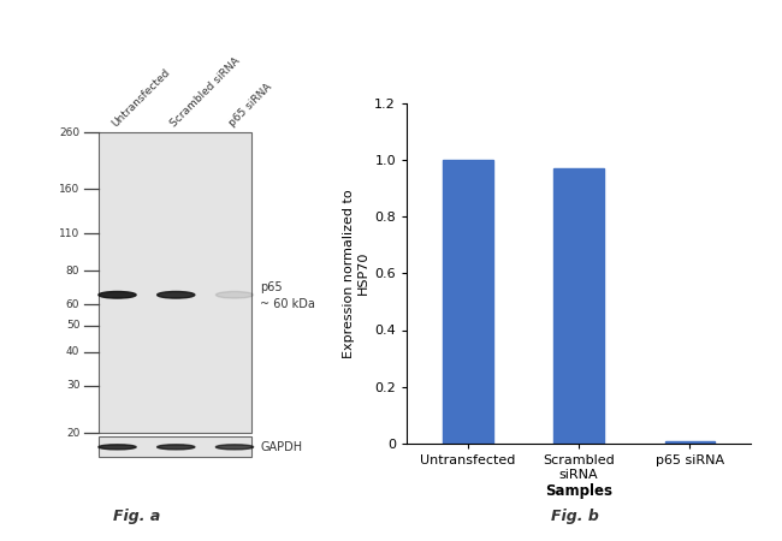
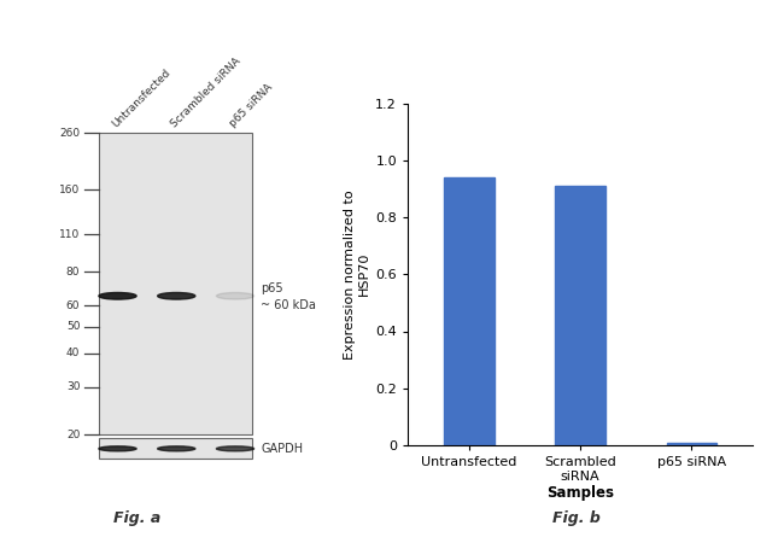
Untransfected: 1.00 -> 0.94
Scrambled siRNA: 0.97 -> 0.91
